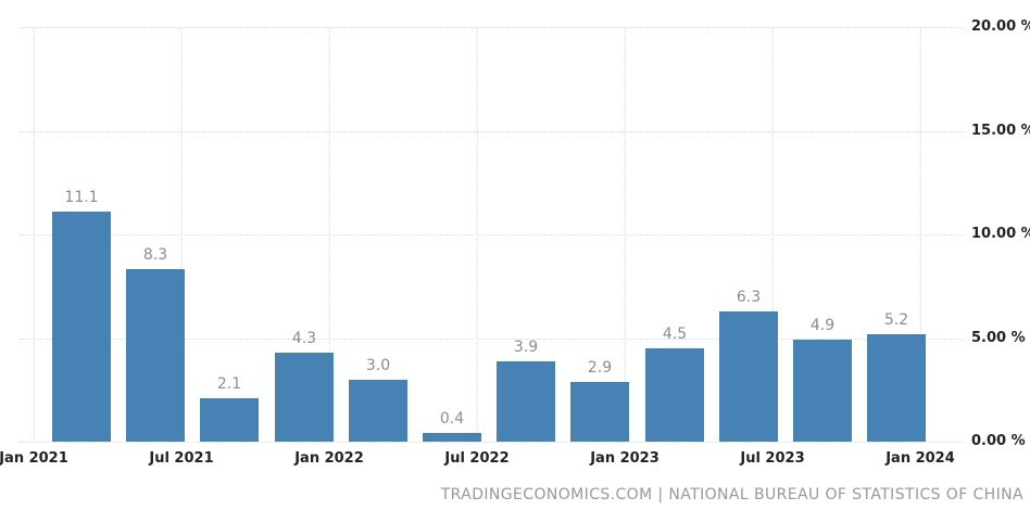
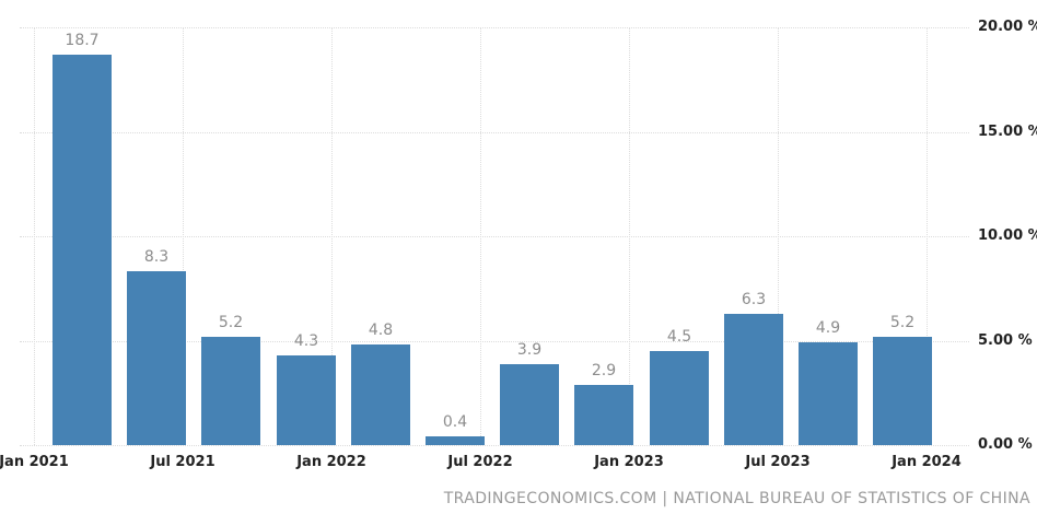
Jan 2021: 11.1 -> 18.7
Jul 2021: 2.1 -> 5.2
Jan 2022: 3.0 -> 4.8
